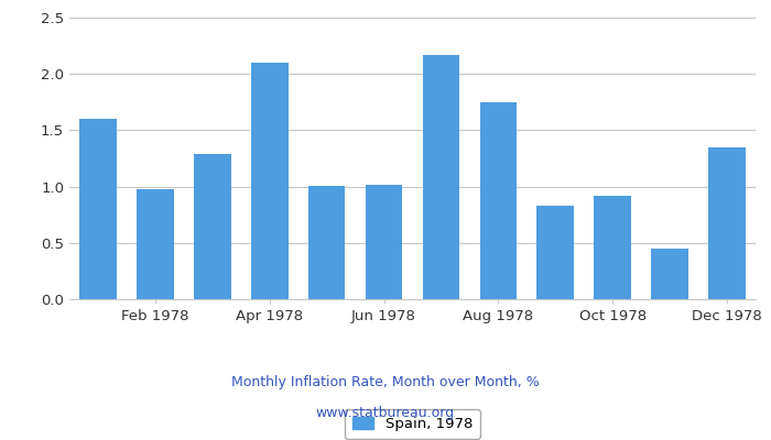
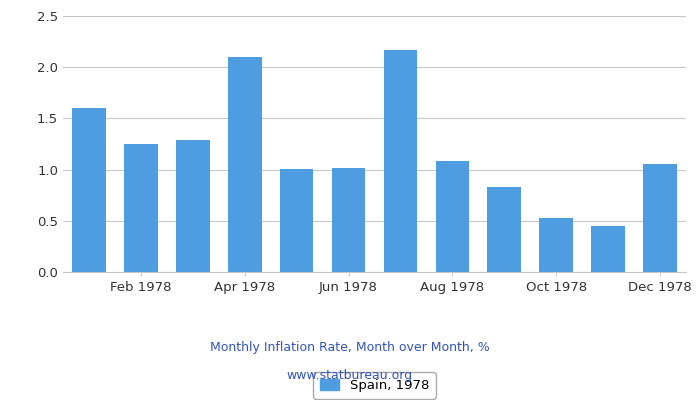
Feb 1978: 0.98 -> 1.25
Aug 1978: 1.75 -> 1.08
Oct 1978: 0.92 -> 0.53
Dec 1978: 1.35 -> 1.05
